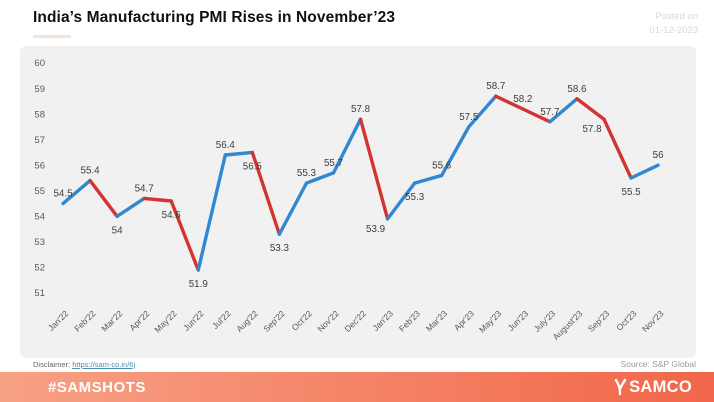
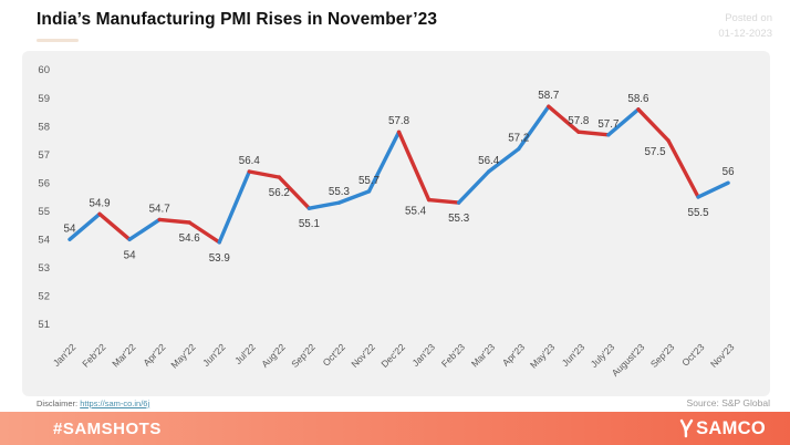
Jan'22: 54.5 -> 54
Feb'22: 55.4 -> 54.9
Jun'22: 51.9 -> 53.9
Aug'22: 56.5 -> 56.2
Sep'22: 53.3 -> 55.1
Jan'23: 53.9 -> 55.4
Mar'23: 55.6 -> 56.4
Apr'23: 57.5 -> 57.2
Jun'23: 58.2 -> 57.8
Sep'23: 57.8 -> 57.5
